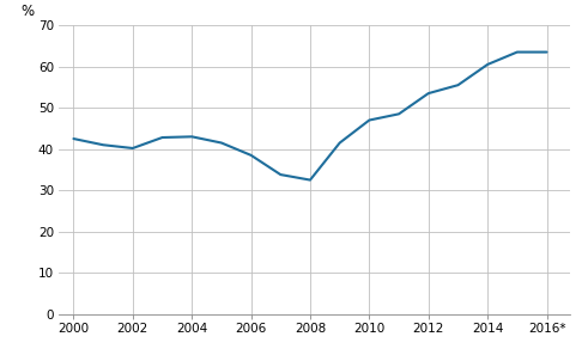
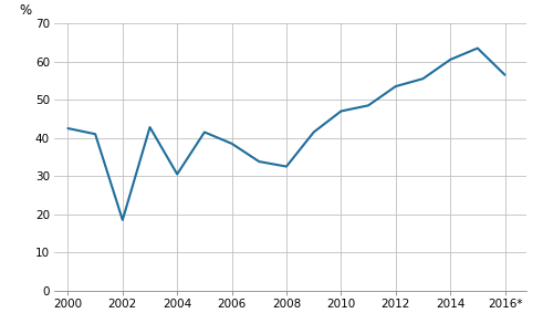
2002: 40.2 -> 18.5
2004: 43.0 -> 30.5
2016*: 63.5 -> 56.5
